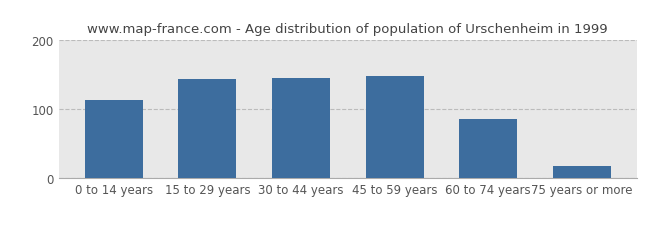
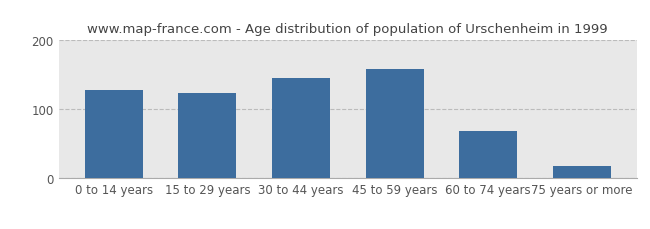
0 to 14 years: 114 -> 128
15 to 29 years: 144 -> 124
45 to 59 years: 148 -> 158
60 to 74 years: 86 -> 68
